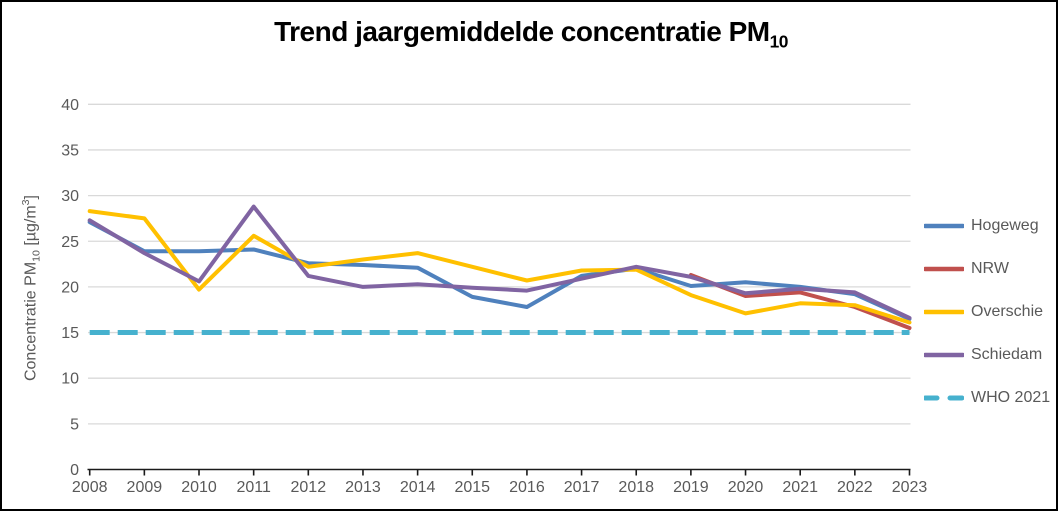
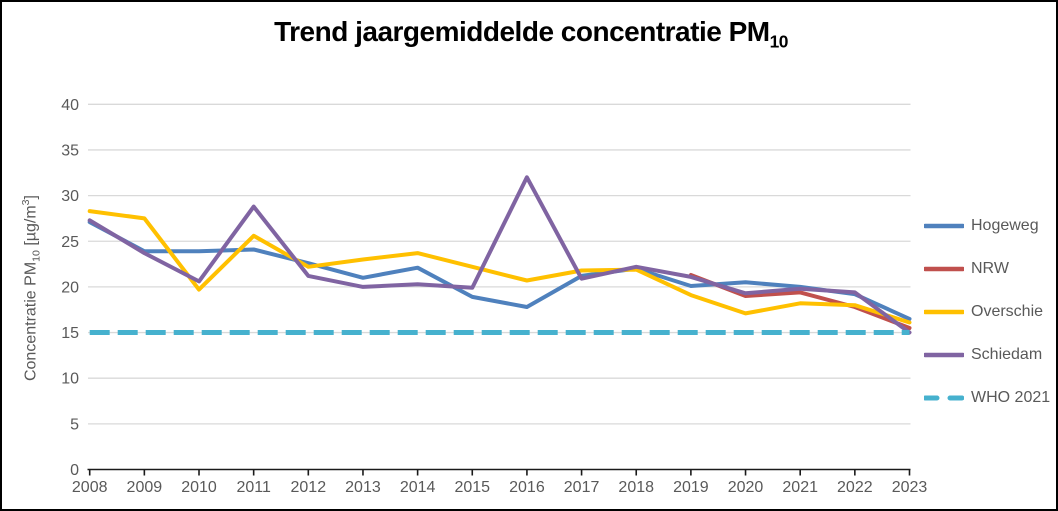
Hogeweg/2013: 22 -> 21
Schiedam/2016: 20 -> 32
Schiedam/2023: 17 -> 15
